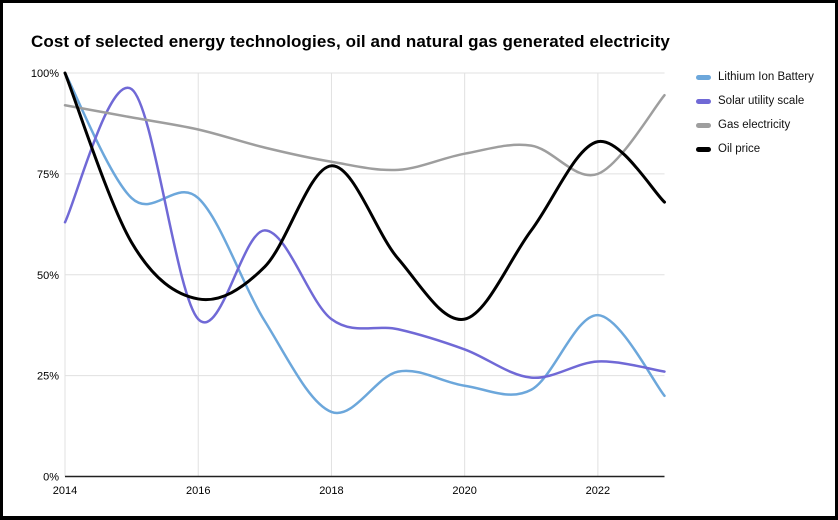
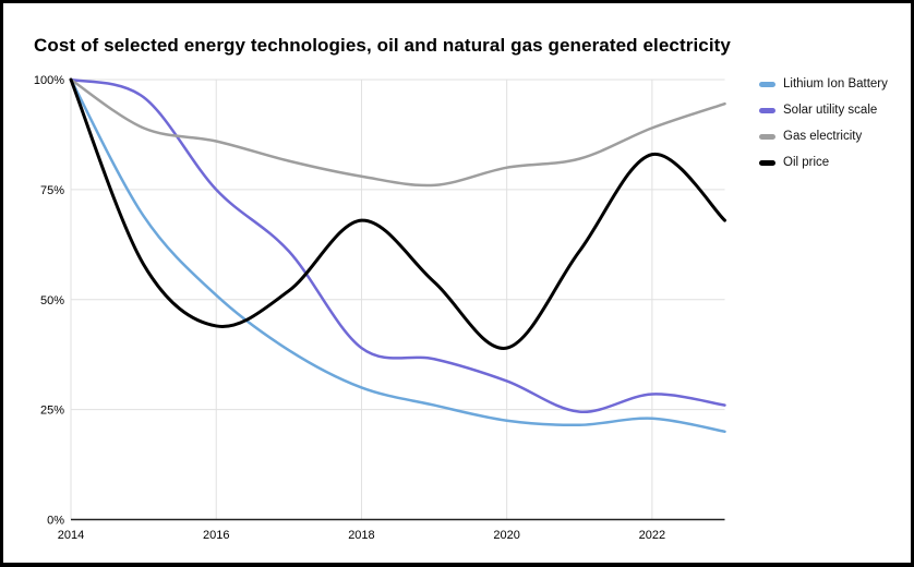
Solar utility scale/2014: 63% -> 100%
Gas electricity/2014: 92% -> 100%
Lithium Ion Battery/2016: 69% -> 51%
Solar utility scale/2016: 39% -> 75%
Lithium Ion Battery/2018: 16% -> 30%
Oil price/2018: 77% -> 68%
Lithium Ion Battery/2022: 40% -> 23%
Gas electricity/2022: 75% -> 89%
